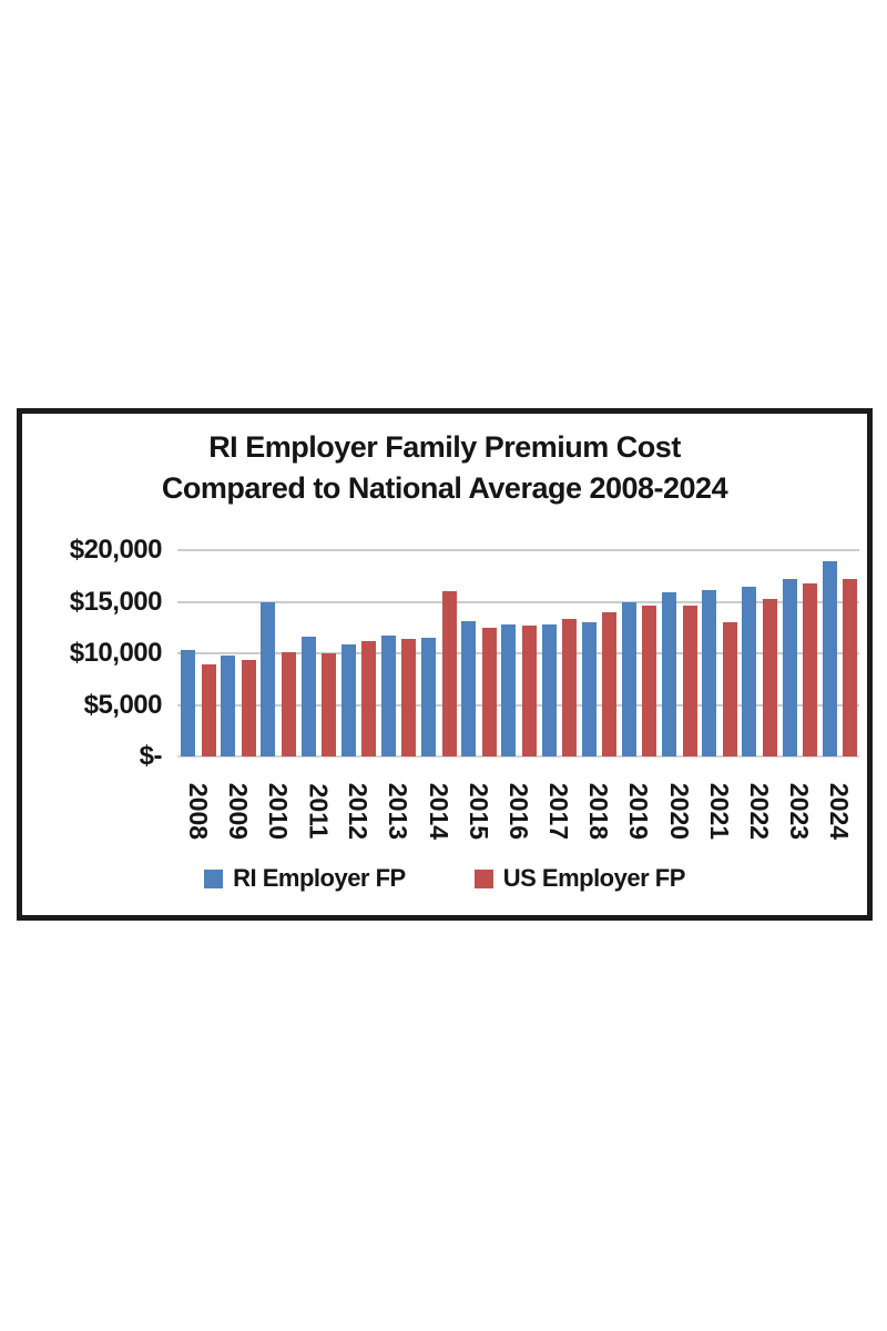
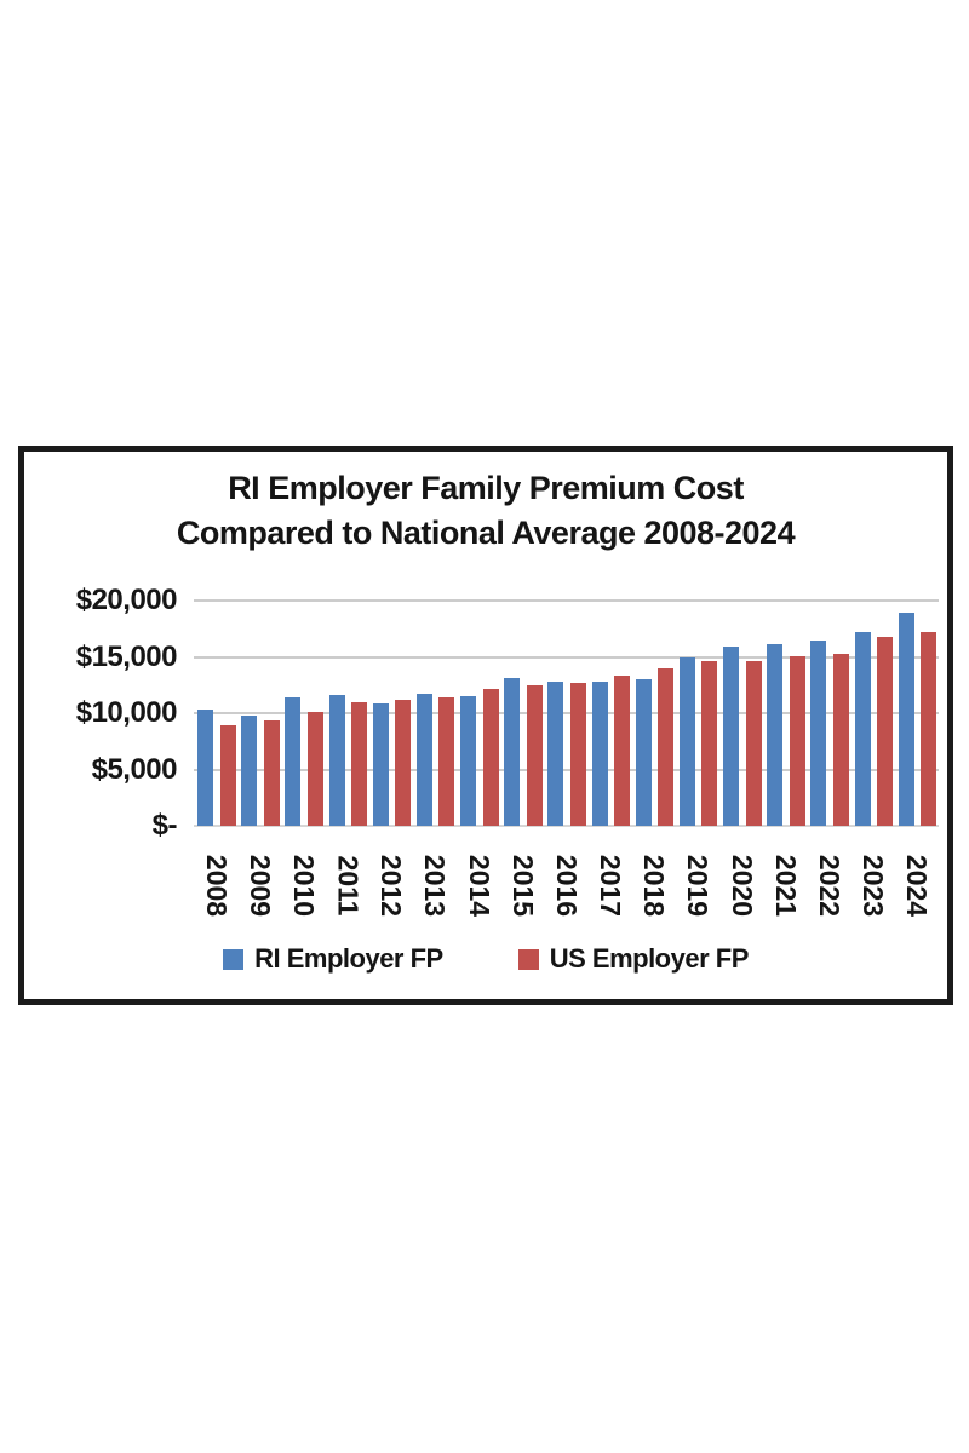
RI Employer FP/2010: $15000 -> $11000
US Employer FP/2011: $10000 -> $11000
US Employer FP/2014: $16000 -> $12000
US Employer FP/2021: $13000 -> $15000
